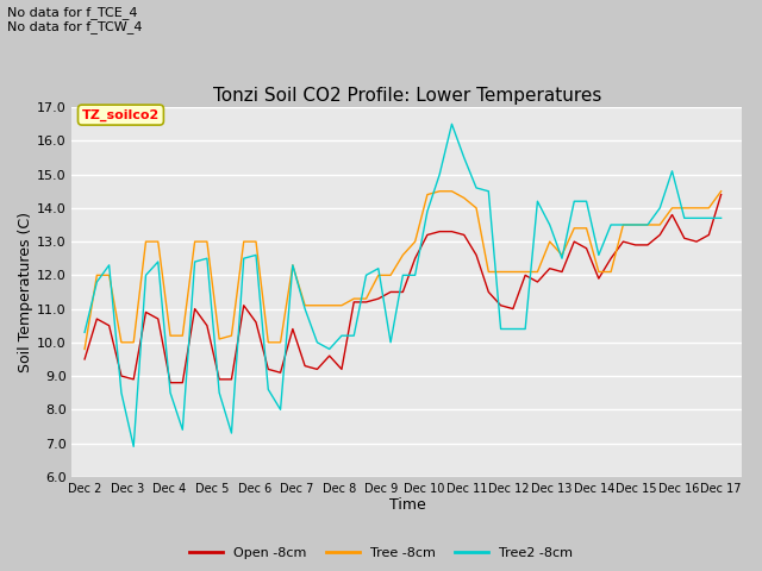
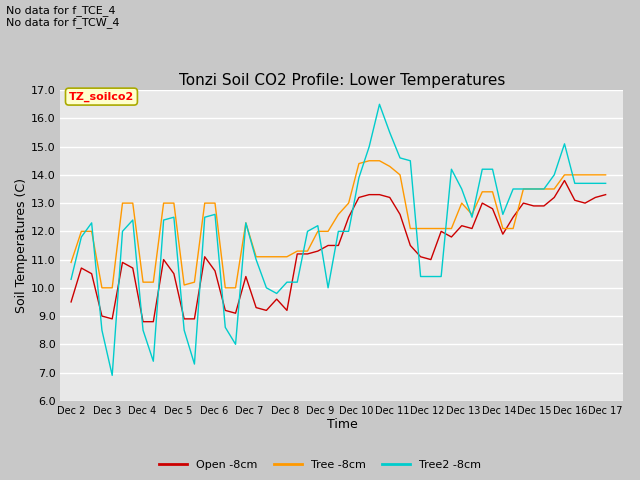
Tree -8cm/Dec 2: 9.8 -> 10.9
Open -8cm/Dec 17: 14.4 -> 13.3
Tree -8cm/Dec 17: 14.5 -> 14.0
